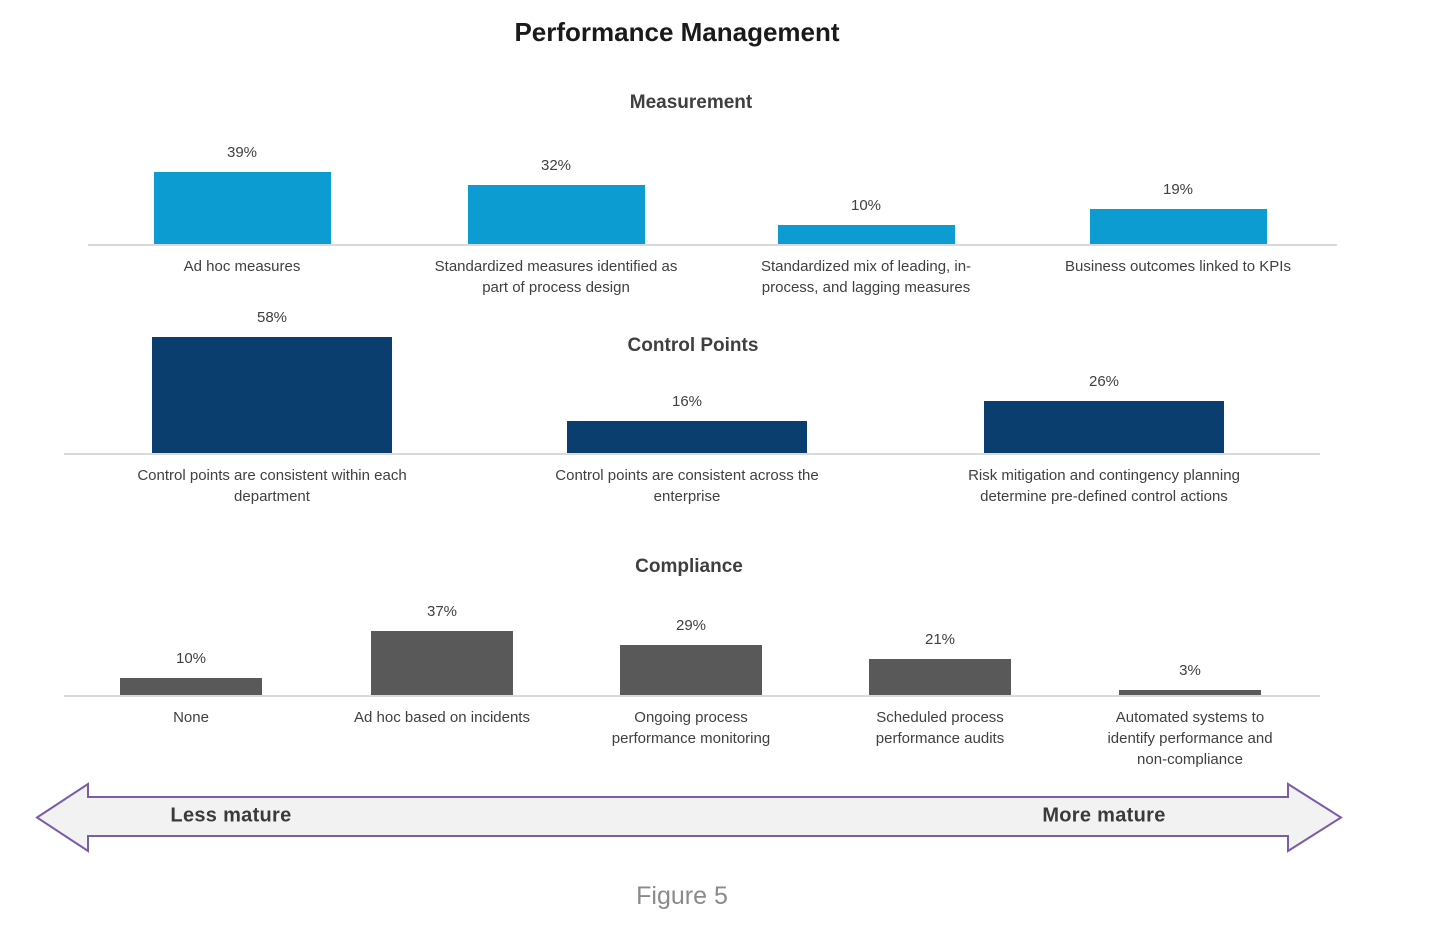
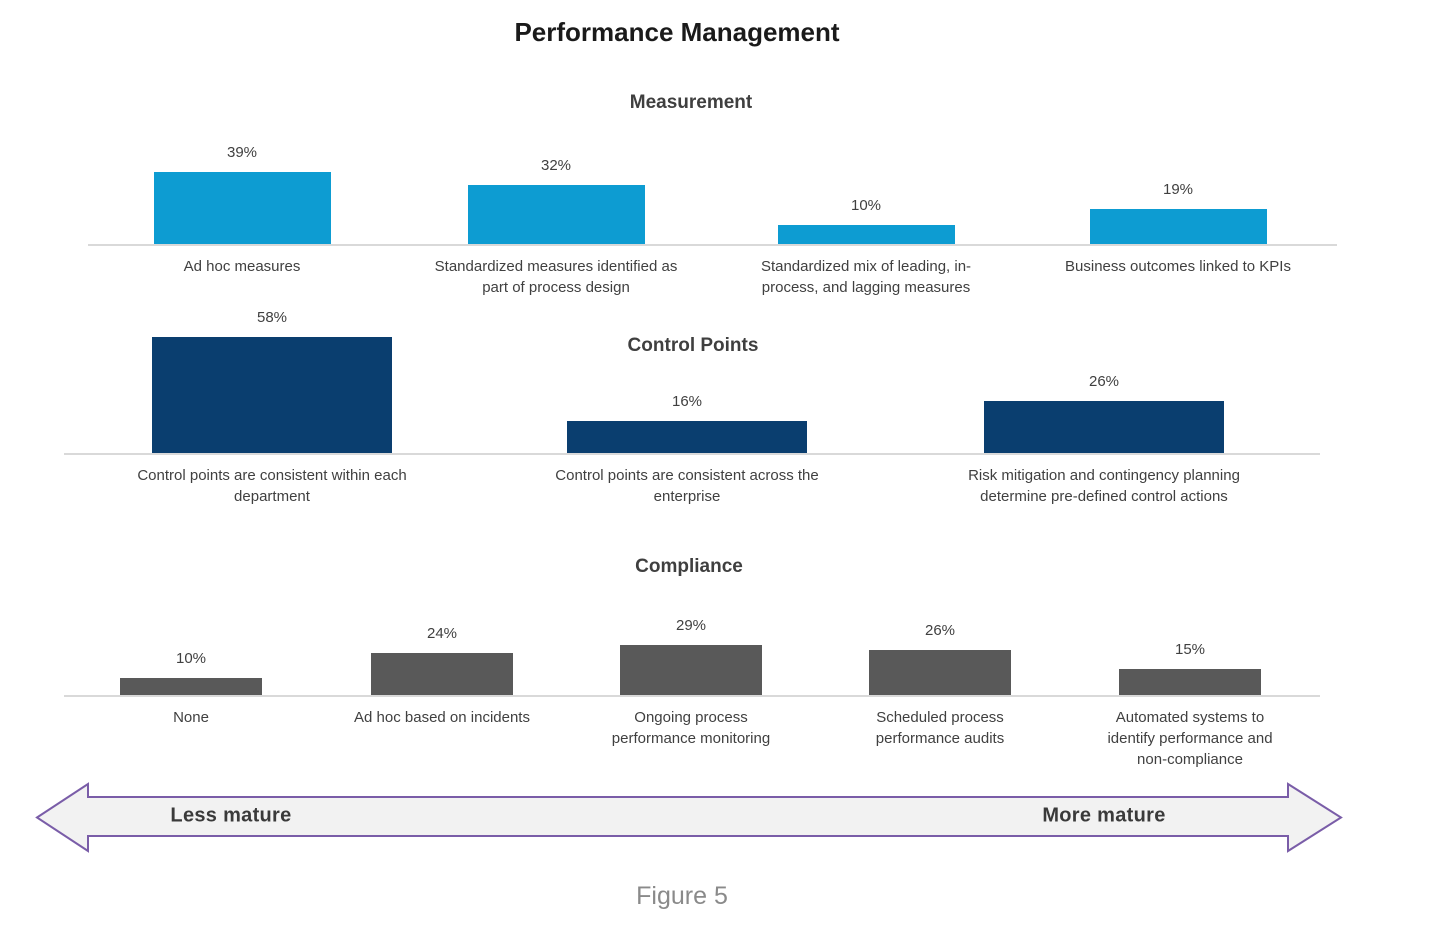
Compliance/Ad hoc based on incidents: 37% -> 24%
Compliance/Scheduled process performance audits: 21% -> 26%
Compliance/Automated systems to identify performance and non-compliance: 3% -> 15%
